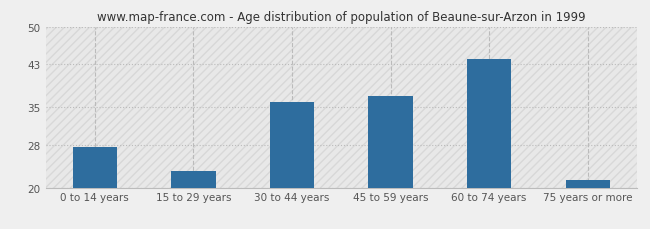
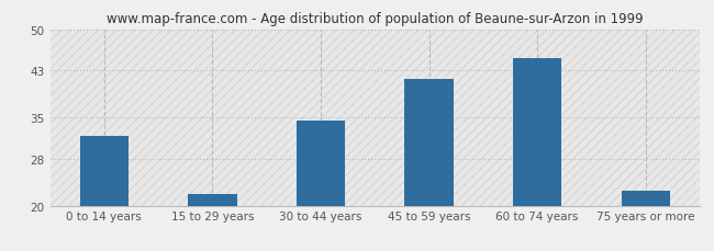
0 to 14 years: 27.5 -> 31.8
15 to 29 years: 23.0 -> 22.0
30 to 44 years: 36.0 -> 34.4
45 to 59 years: 37.0 -> 41.6
60 to 74 years: 44.0 -> 45.0
75 years or more: 21.5 -> 22.6
